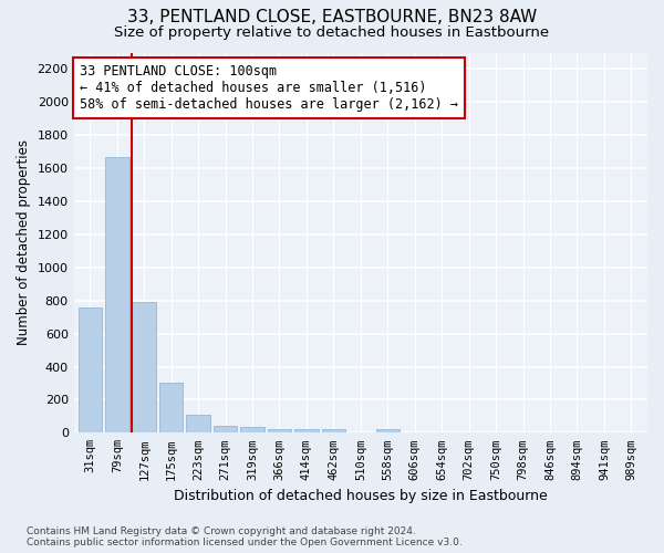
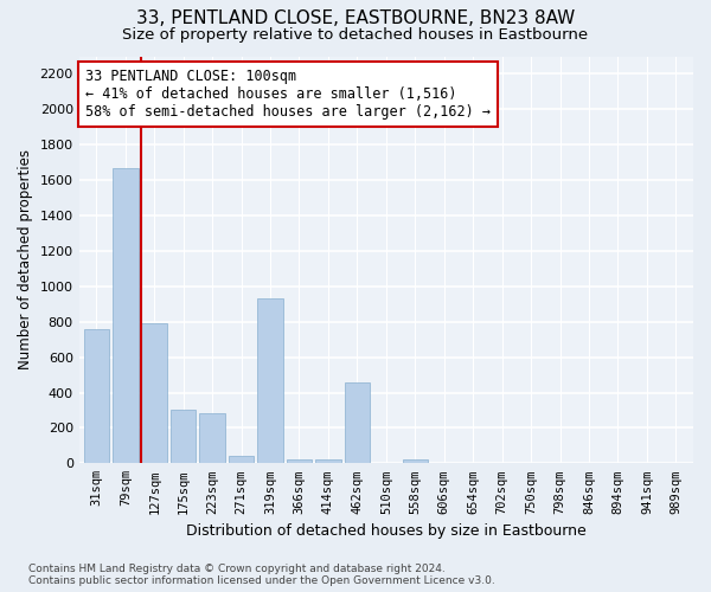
223sqm: 110 -> 280
319sqm: 40 -> 930
462sqm: 20 -> 460
